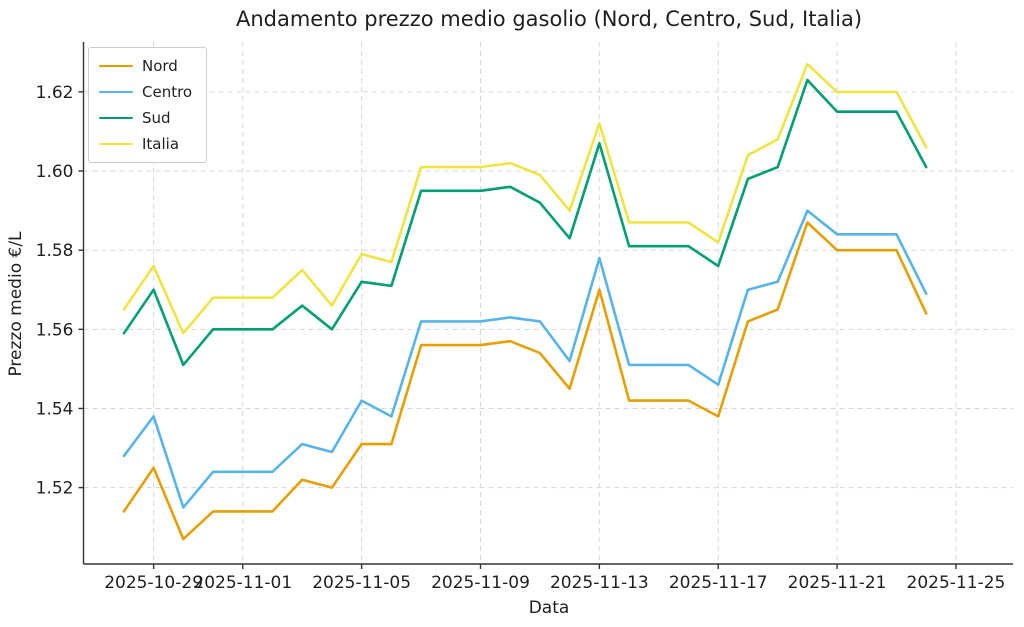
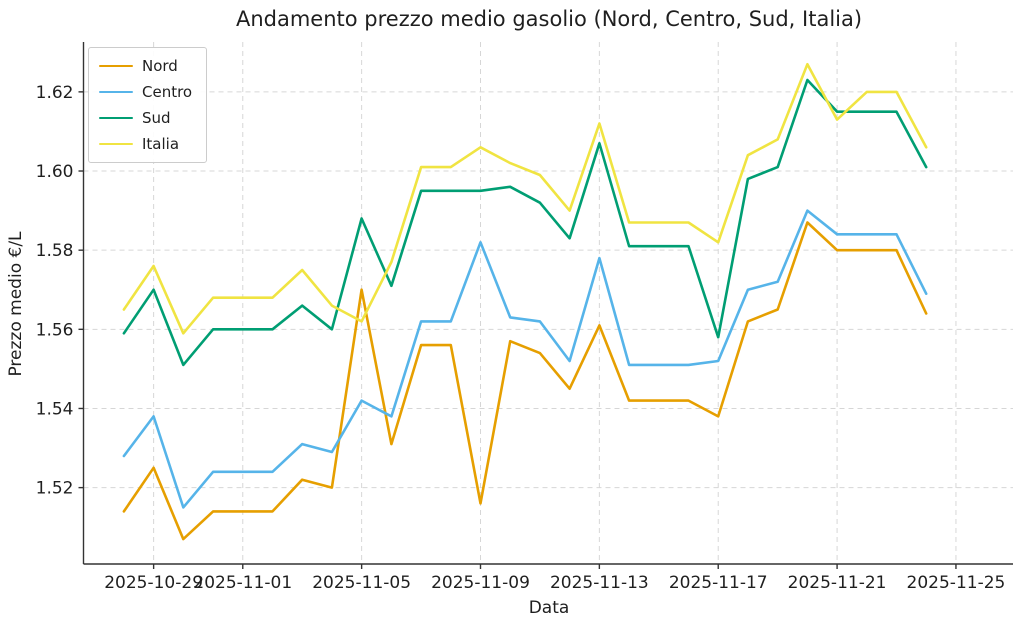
Nord/2025-11-05: 1.531 -> 1.570
Sud/2025-11-05: 1.572 -> 1.588
Italia/2025-11-05: 1.579 -> 1.562
Nord/2025-11-09: 1.556 -> 1.516
Centro/2025-11-09: 1.562 -> 1.582
Italia/2025-11-09: 1.601 -> 1.606
Nord/2025-11-13: 1.570 -> 1.561
Centro/2025-11-17: 1.546 -> 1.552
Sud/2025-11-17: 1.576 -> 1.558
Italia/2025-11-21: 1.620 -> 1.613
